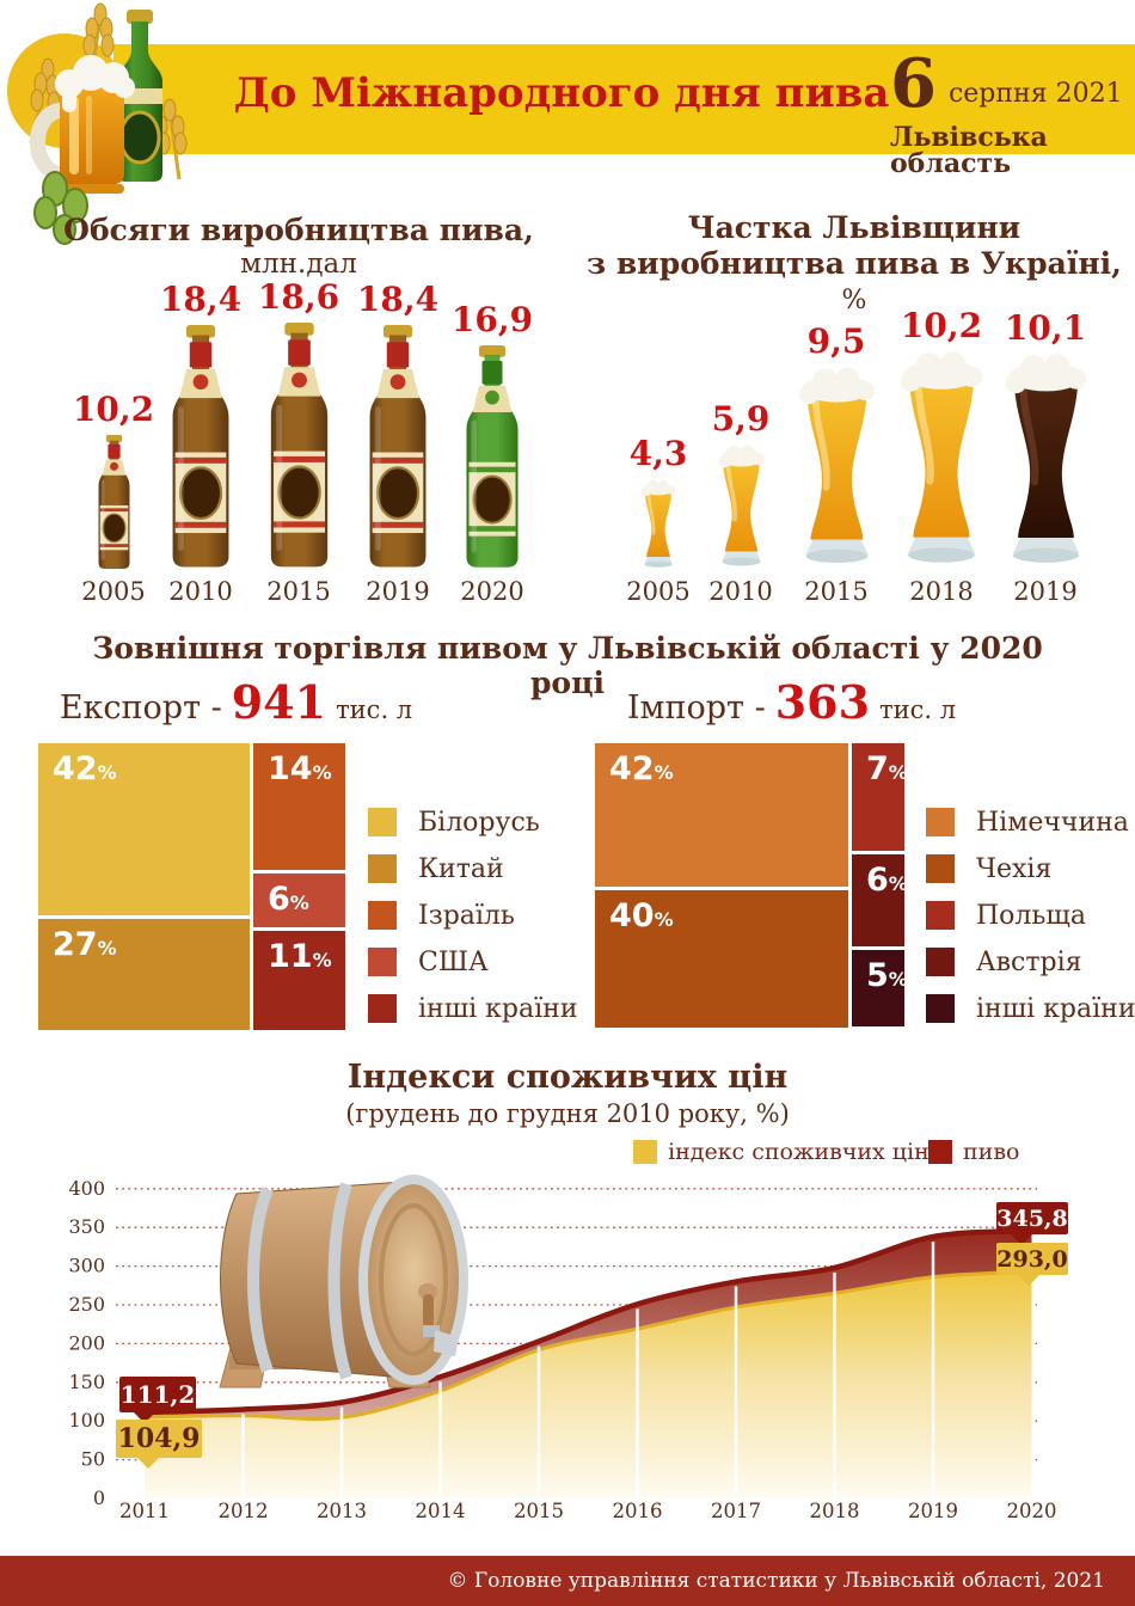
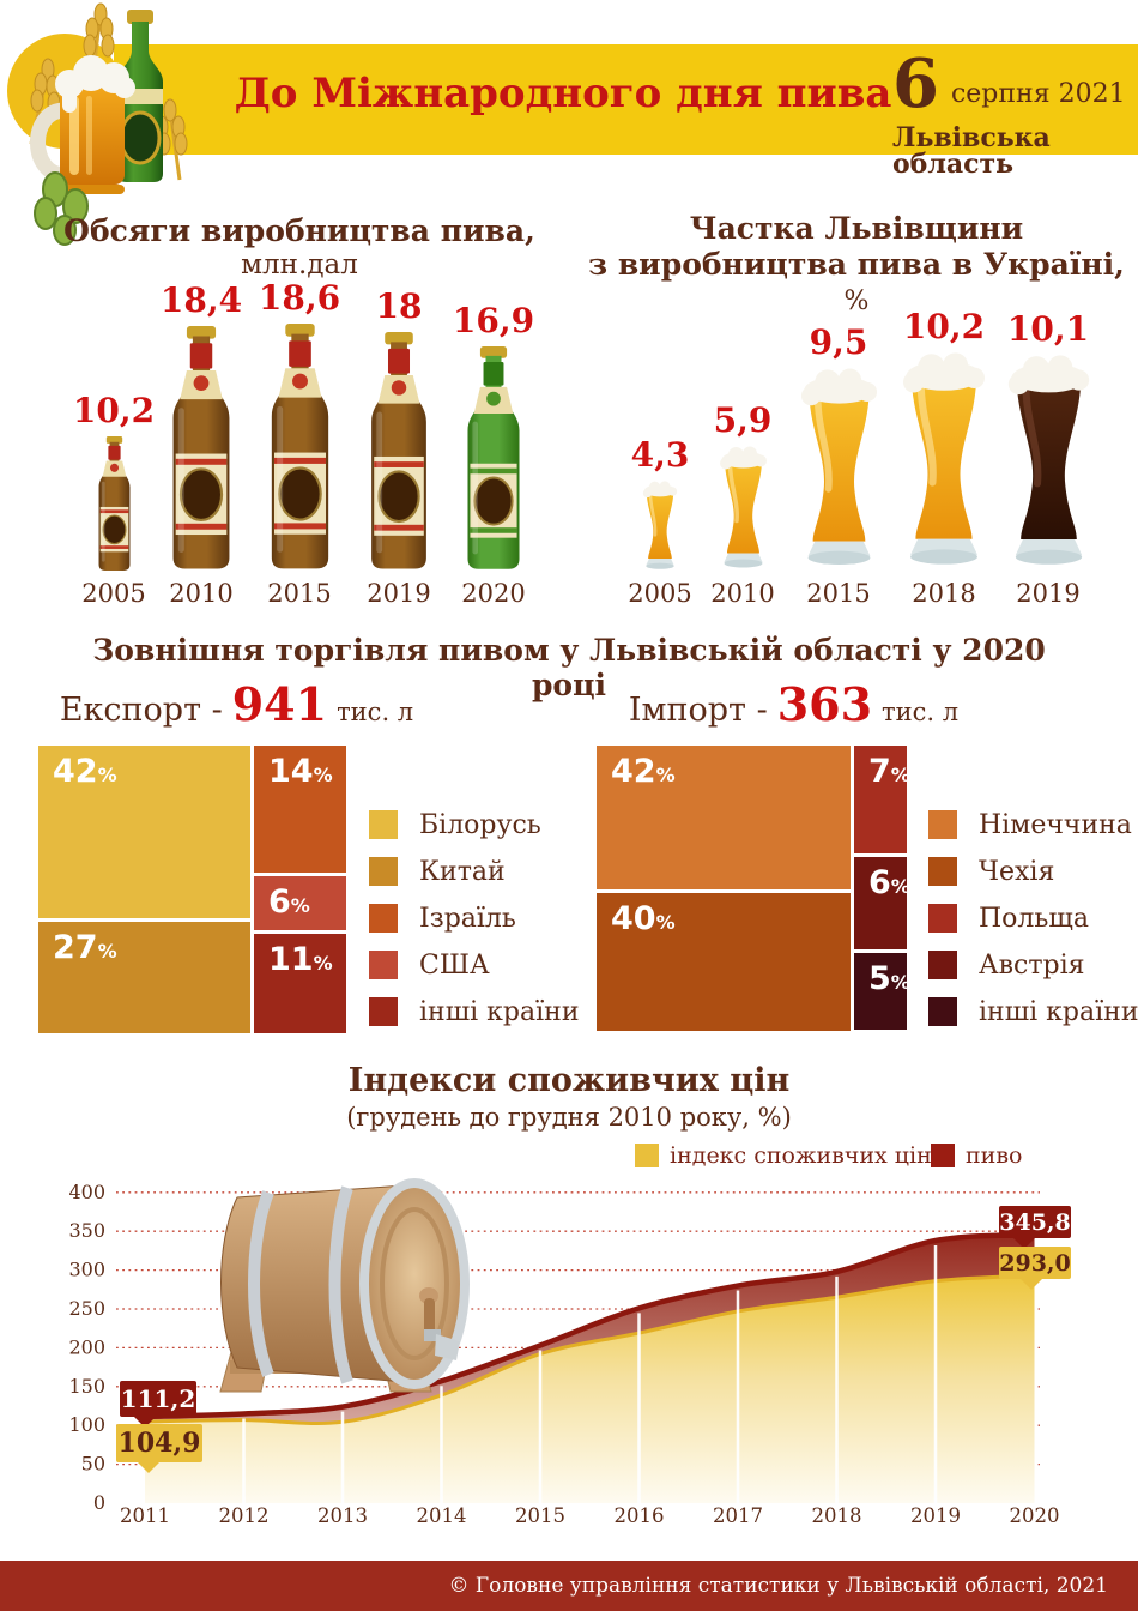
Обсяги виробництва пива, млн.дал/2019: 18,4 -> 18
